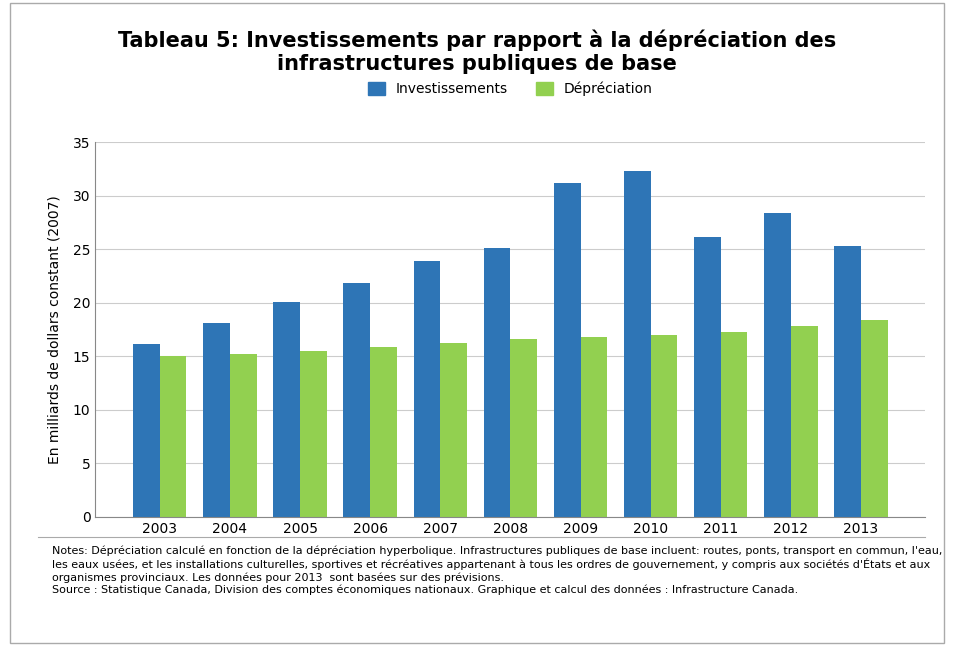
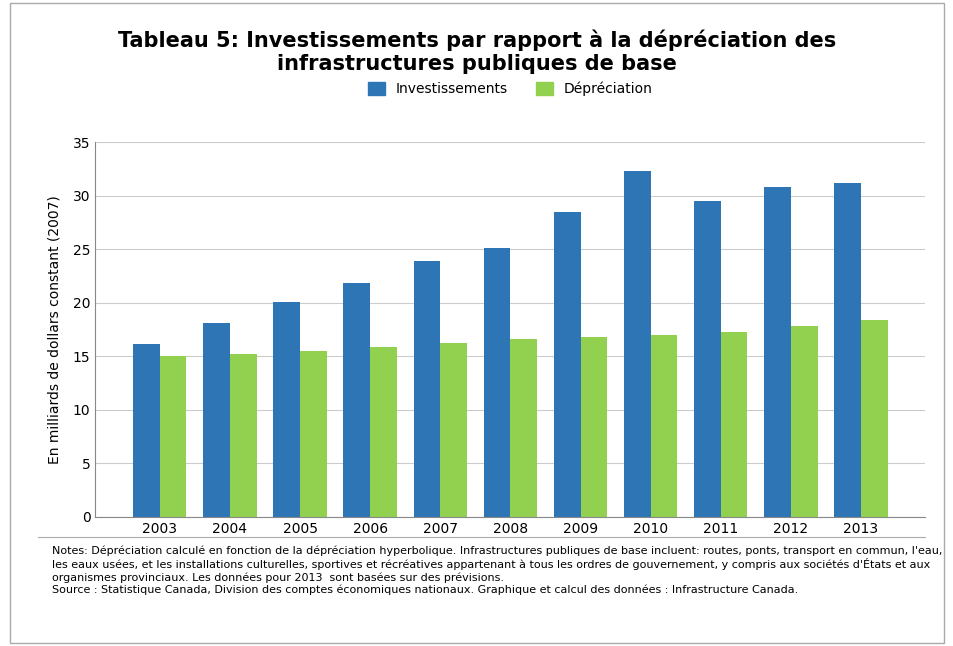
Investissements/2009: 31.2 -> 28.5
Investissements/2011: 26.1 -> 29.5
Investissements/2012: 28.4 -> 30.8
Investissements/2013: 25.3 -> 31.2
